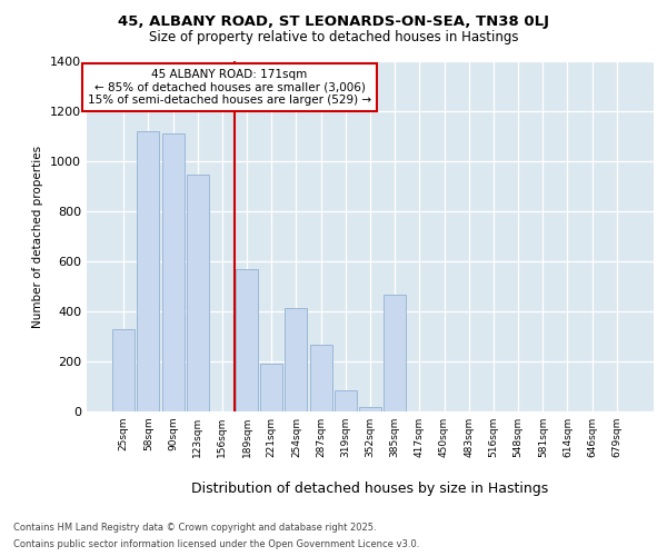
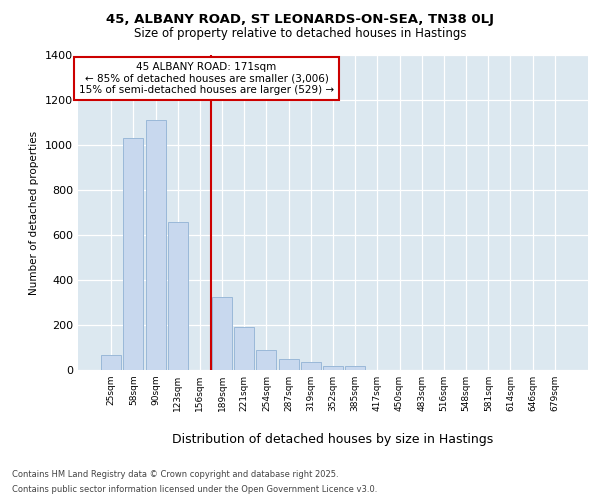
25sqm: 330 -> 65
58sqm: 1120 -> 1030
123sqm: 945 -> 660
189sqm: 570 -> 325
254sqm: 415 -> 90
287sqm: 265 -> 50
319sqm: 85 -> 35
385sqm: 465 -> 20
